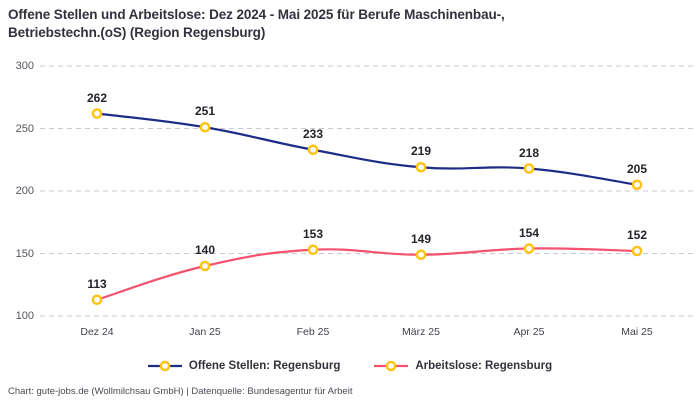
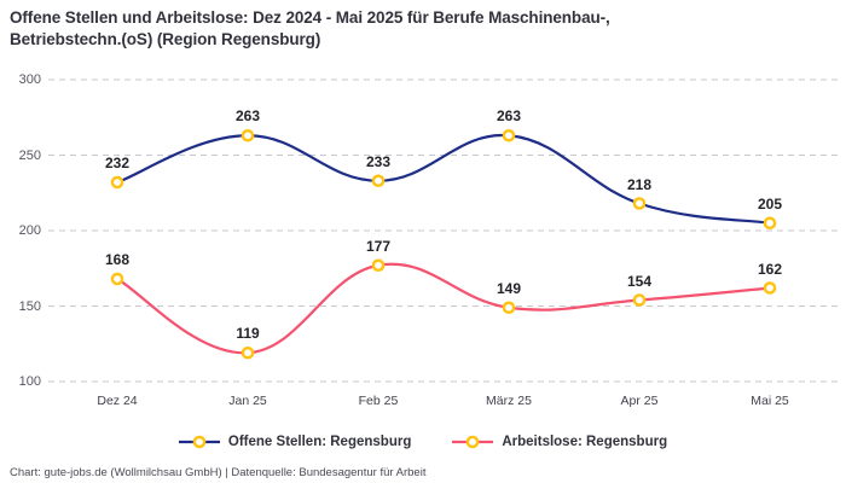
Offene Stellen: Regensburg/Dez 24: 262 -> 232
Arbeitslose: Regensburg/Dez 24: 113 -> 168
Offene Stellen: Regensburg/Jan 25: 251 -> 263
Arbeitslose: Regensburg/Jan 25: 140 -> 119
Arbeitslose: Regensburg/Feb 25: 153 -> 177
Offene Stellen: Regensburg/März 25: 219 -> 263
Arbeitslose: Regensburg/Mai 25: 152 -> 162
